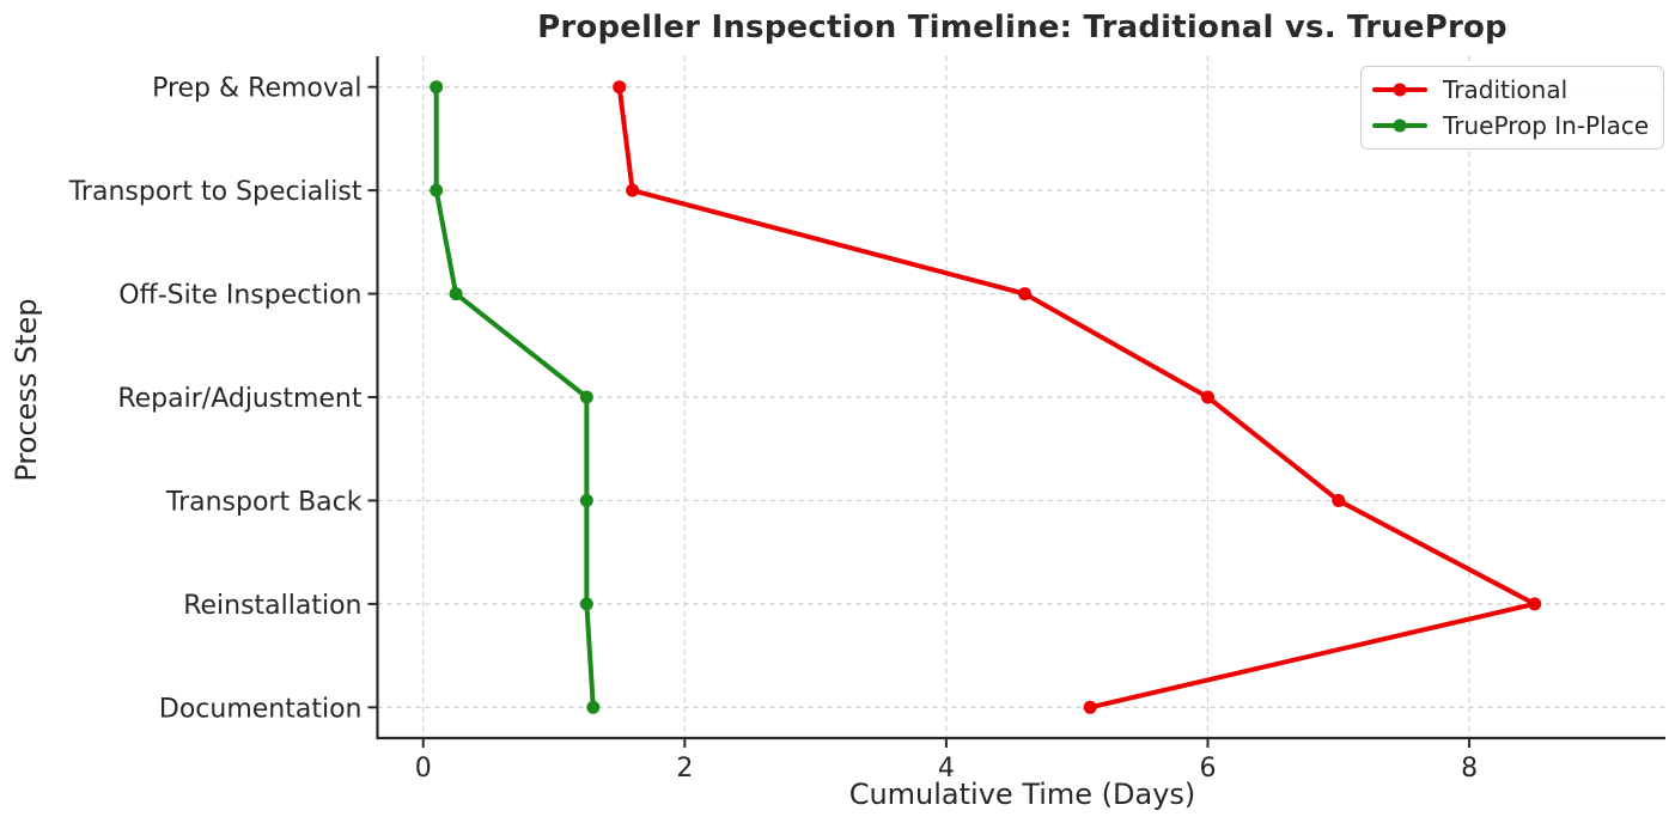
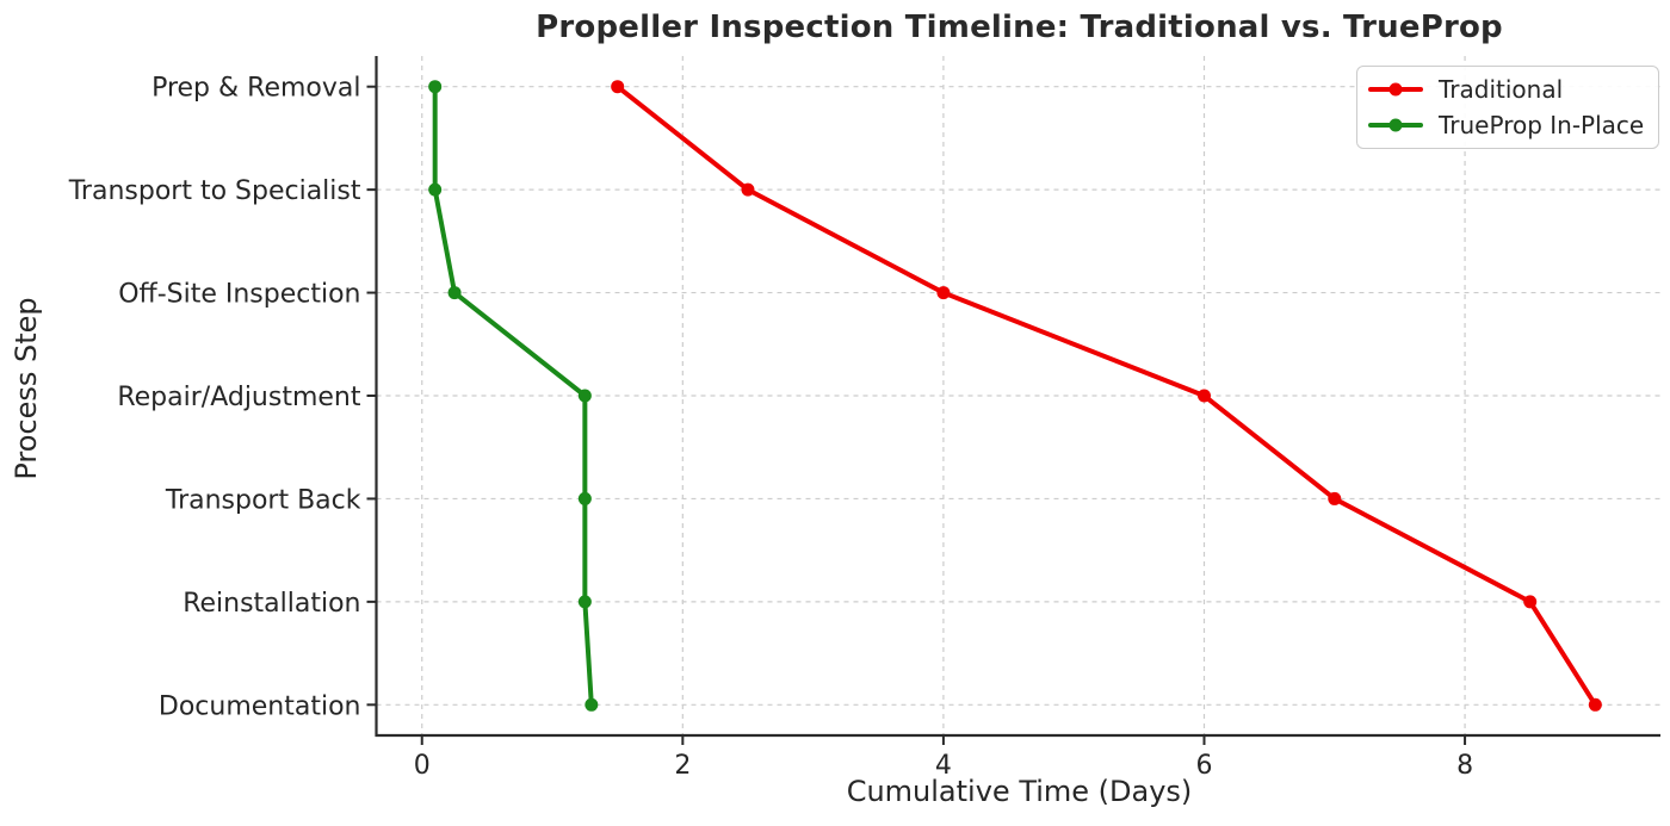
Traditional/Transport to Specialist: 1.6 -> 2.5
Traditional/Off-Site Inspection: 4.6 -> 4.0
Traditional/Documentation: 5.1 -> 9.0
